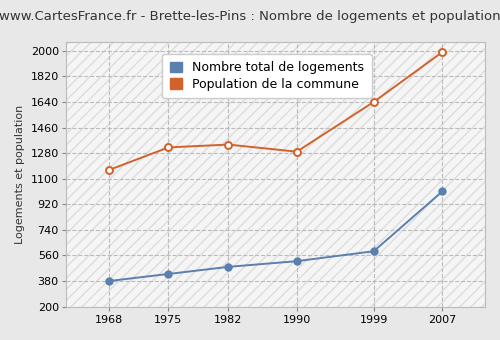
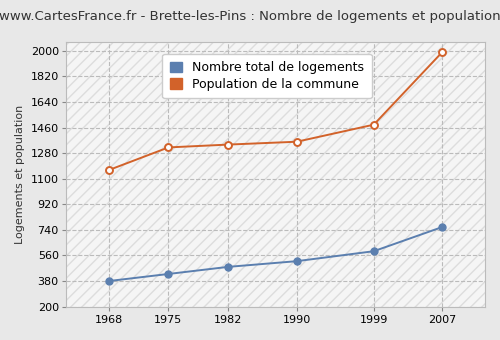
Population de la commune/1990: 1290 -> 1360
Population de la commune/1999: 1640 -> 1480
Nombre total de logements/2007: 1010 -> 760
